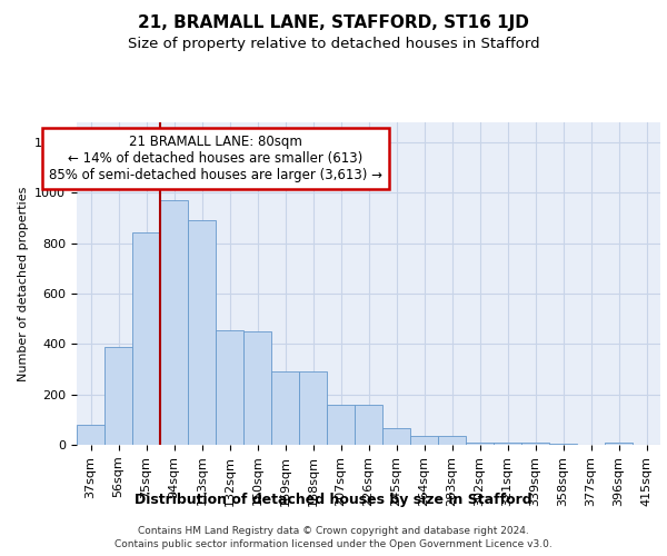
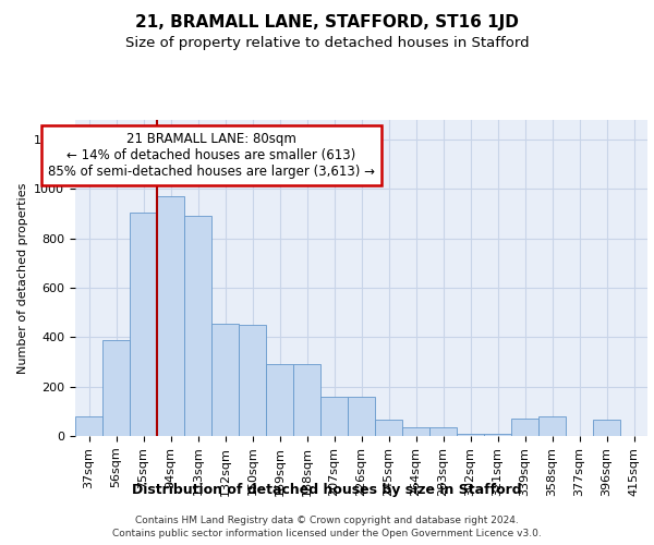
75sqm: 845 -> 905
339sqm: 10 -> 70
358sqm: 5 -> 80
396sqm: 10 -> 65
